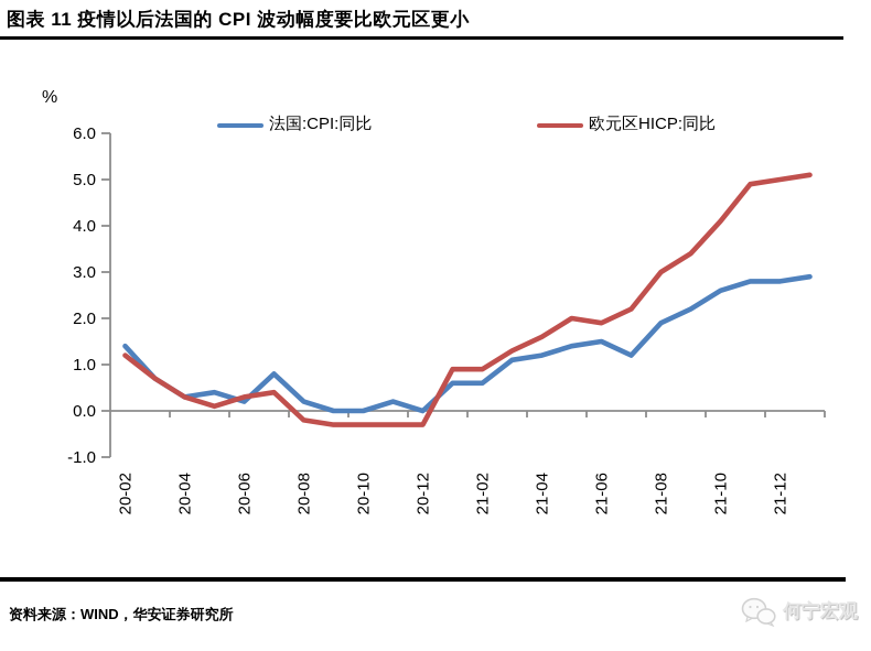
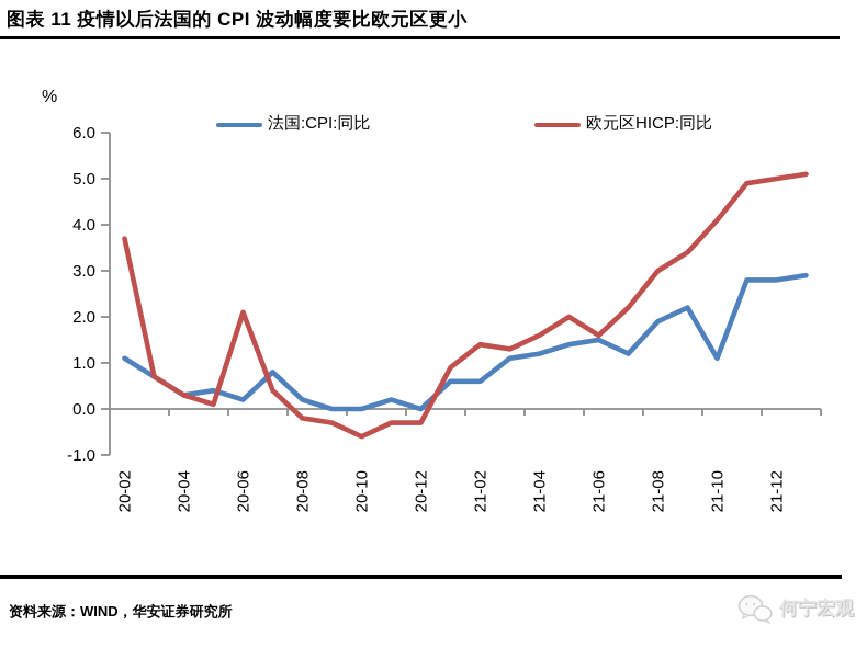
法国:CPI:同比/20-02: 1.4 -> 1.1
欧元区HICP:同比/20-02: 1.2 -> 3.7
欧元区HICP:同比/20-06: 0.3 -> 2.1
欧元区HICP:同比/20-10: -0.3 -> -0.6
欧元区HICP:同比/21-02: 0.9 -> 1.4
欧元区HICP:同比/21-06: 1.9 -> 1.6
法国:CPI:同比/21-10: 2.6 -> 1.1
